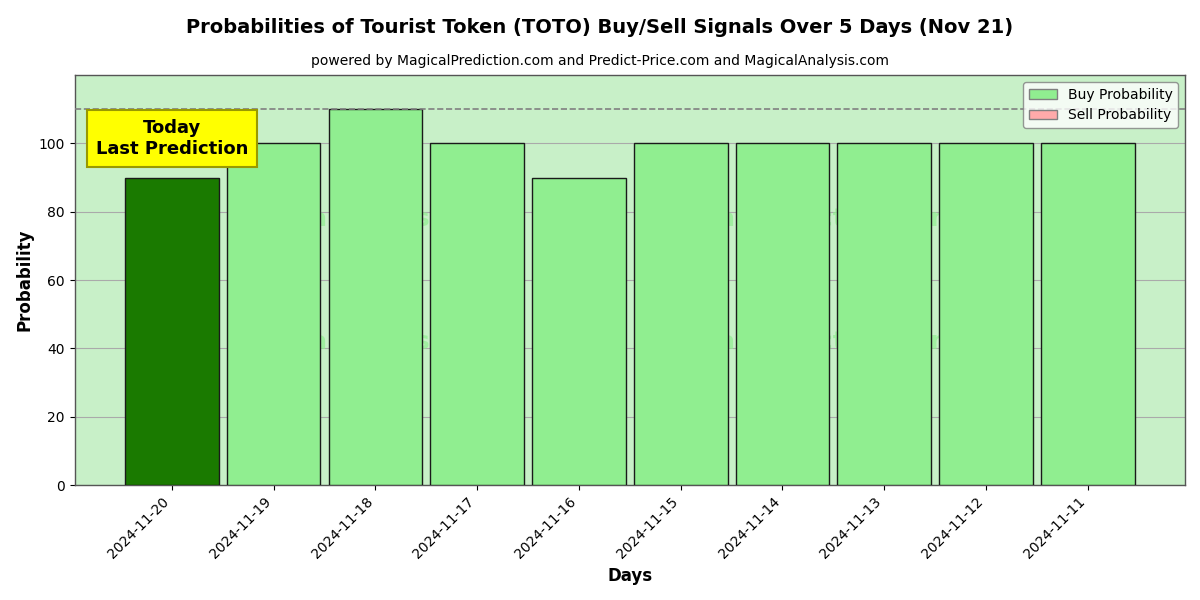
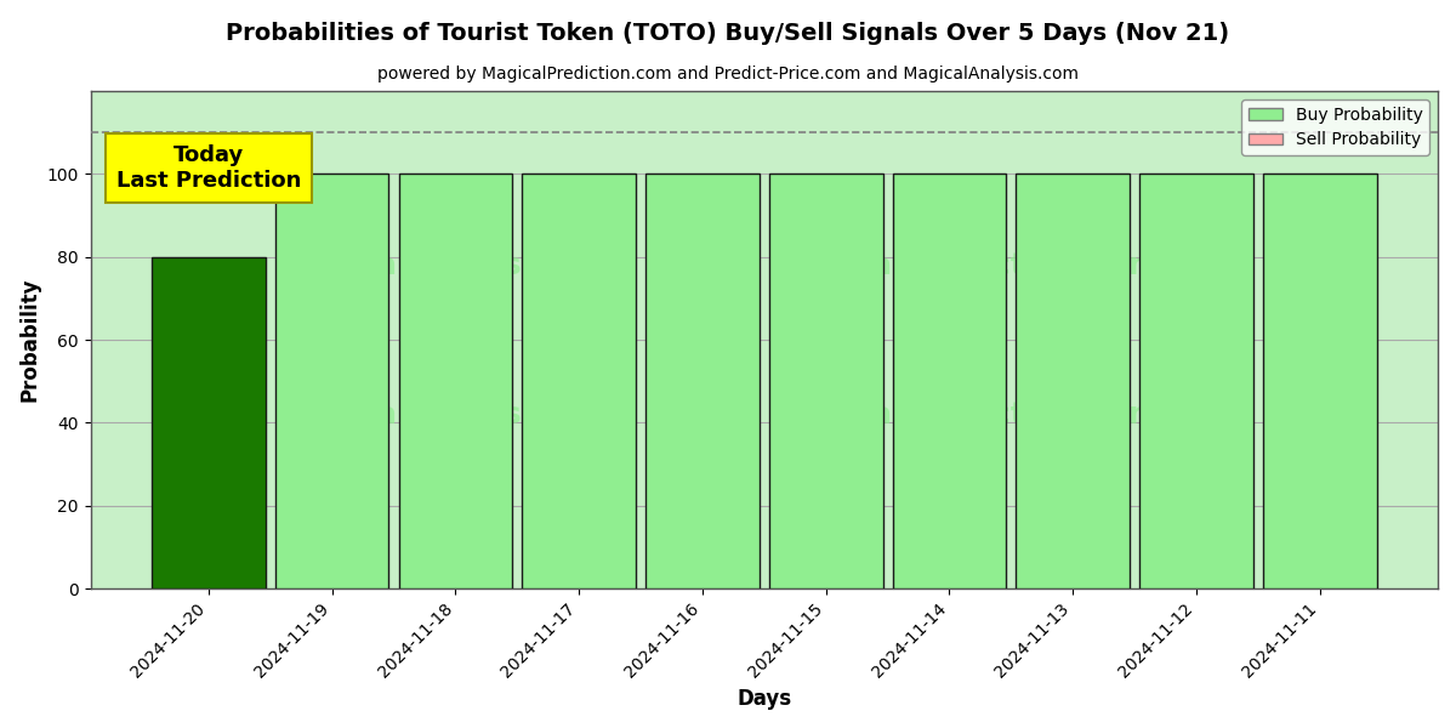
2024-11-20: 90 -> 80
2024-11-18: 110 -> 100
2024-11-16: 90 -> 100
